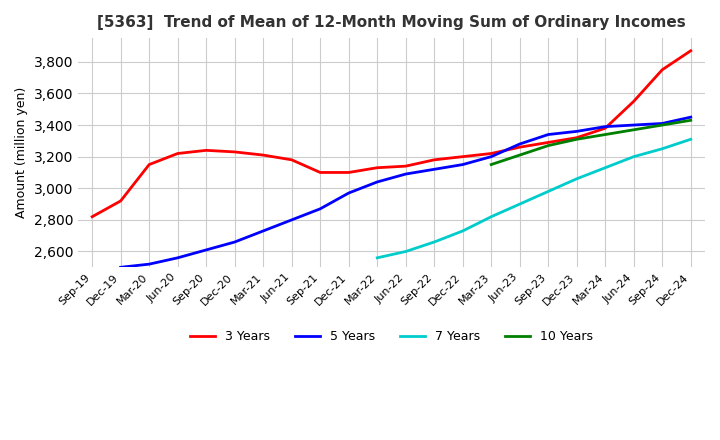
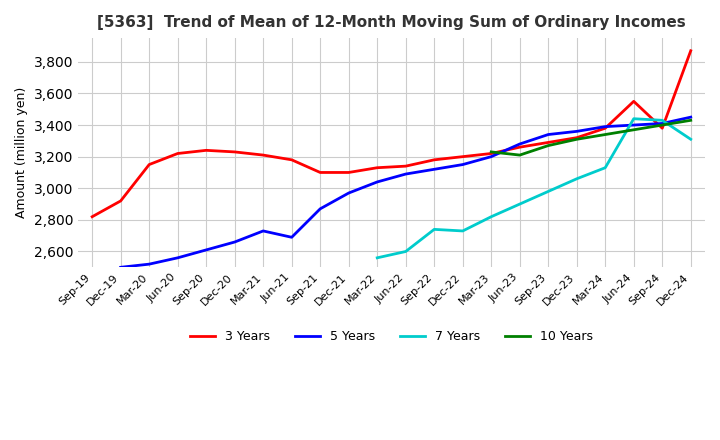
5 Years/Jun-21: 2,800 -> 2,690
7 Years/Sep-22: 2,660 -> 2,740
10 Years/Mar-23: 3,150 -> 3,230
7 Years/Jun-24: 3,200 -> 3,440
3 Years/Sep-24: 3,750 -> 3,380
7 Years/Sep-24: 3,250 -> 3,430
